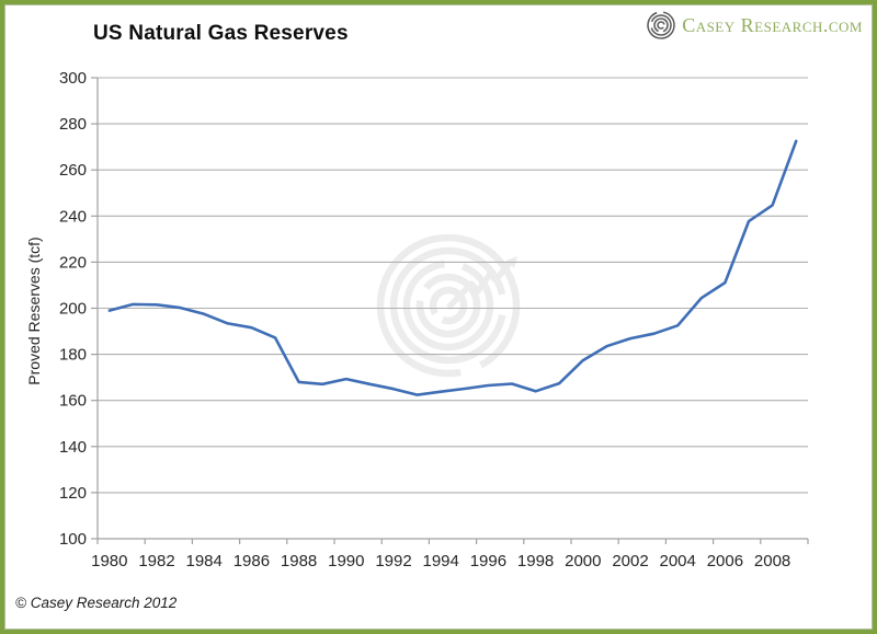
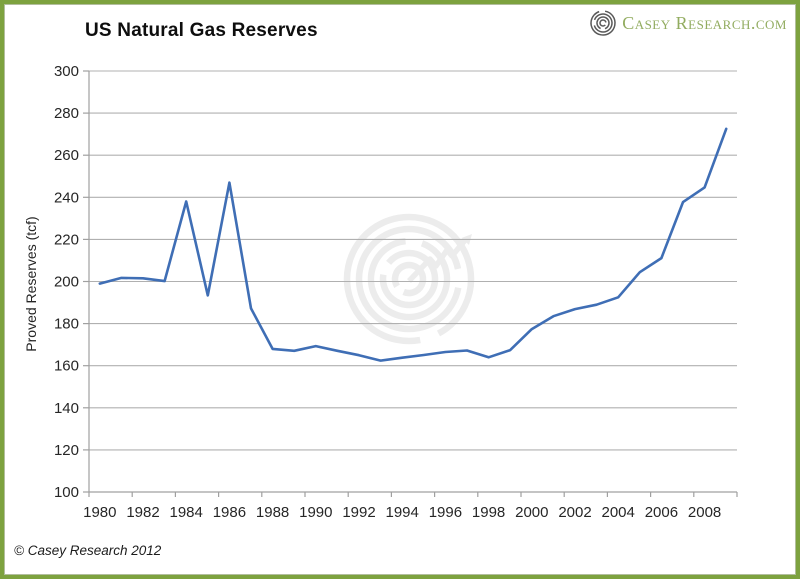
1984: 198 -> 238
1986: 192 -> 247
